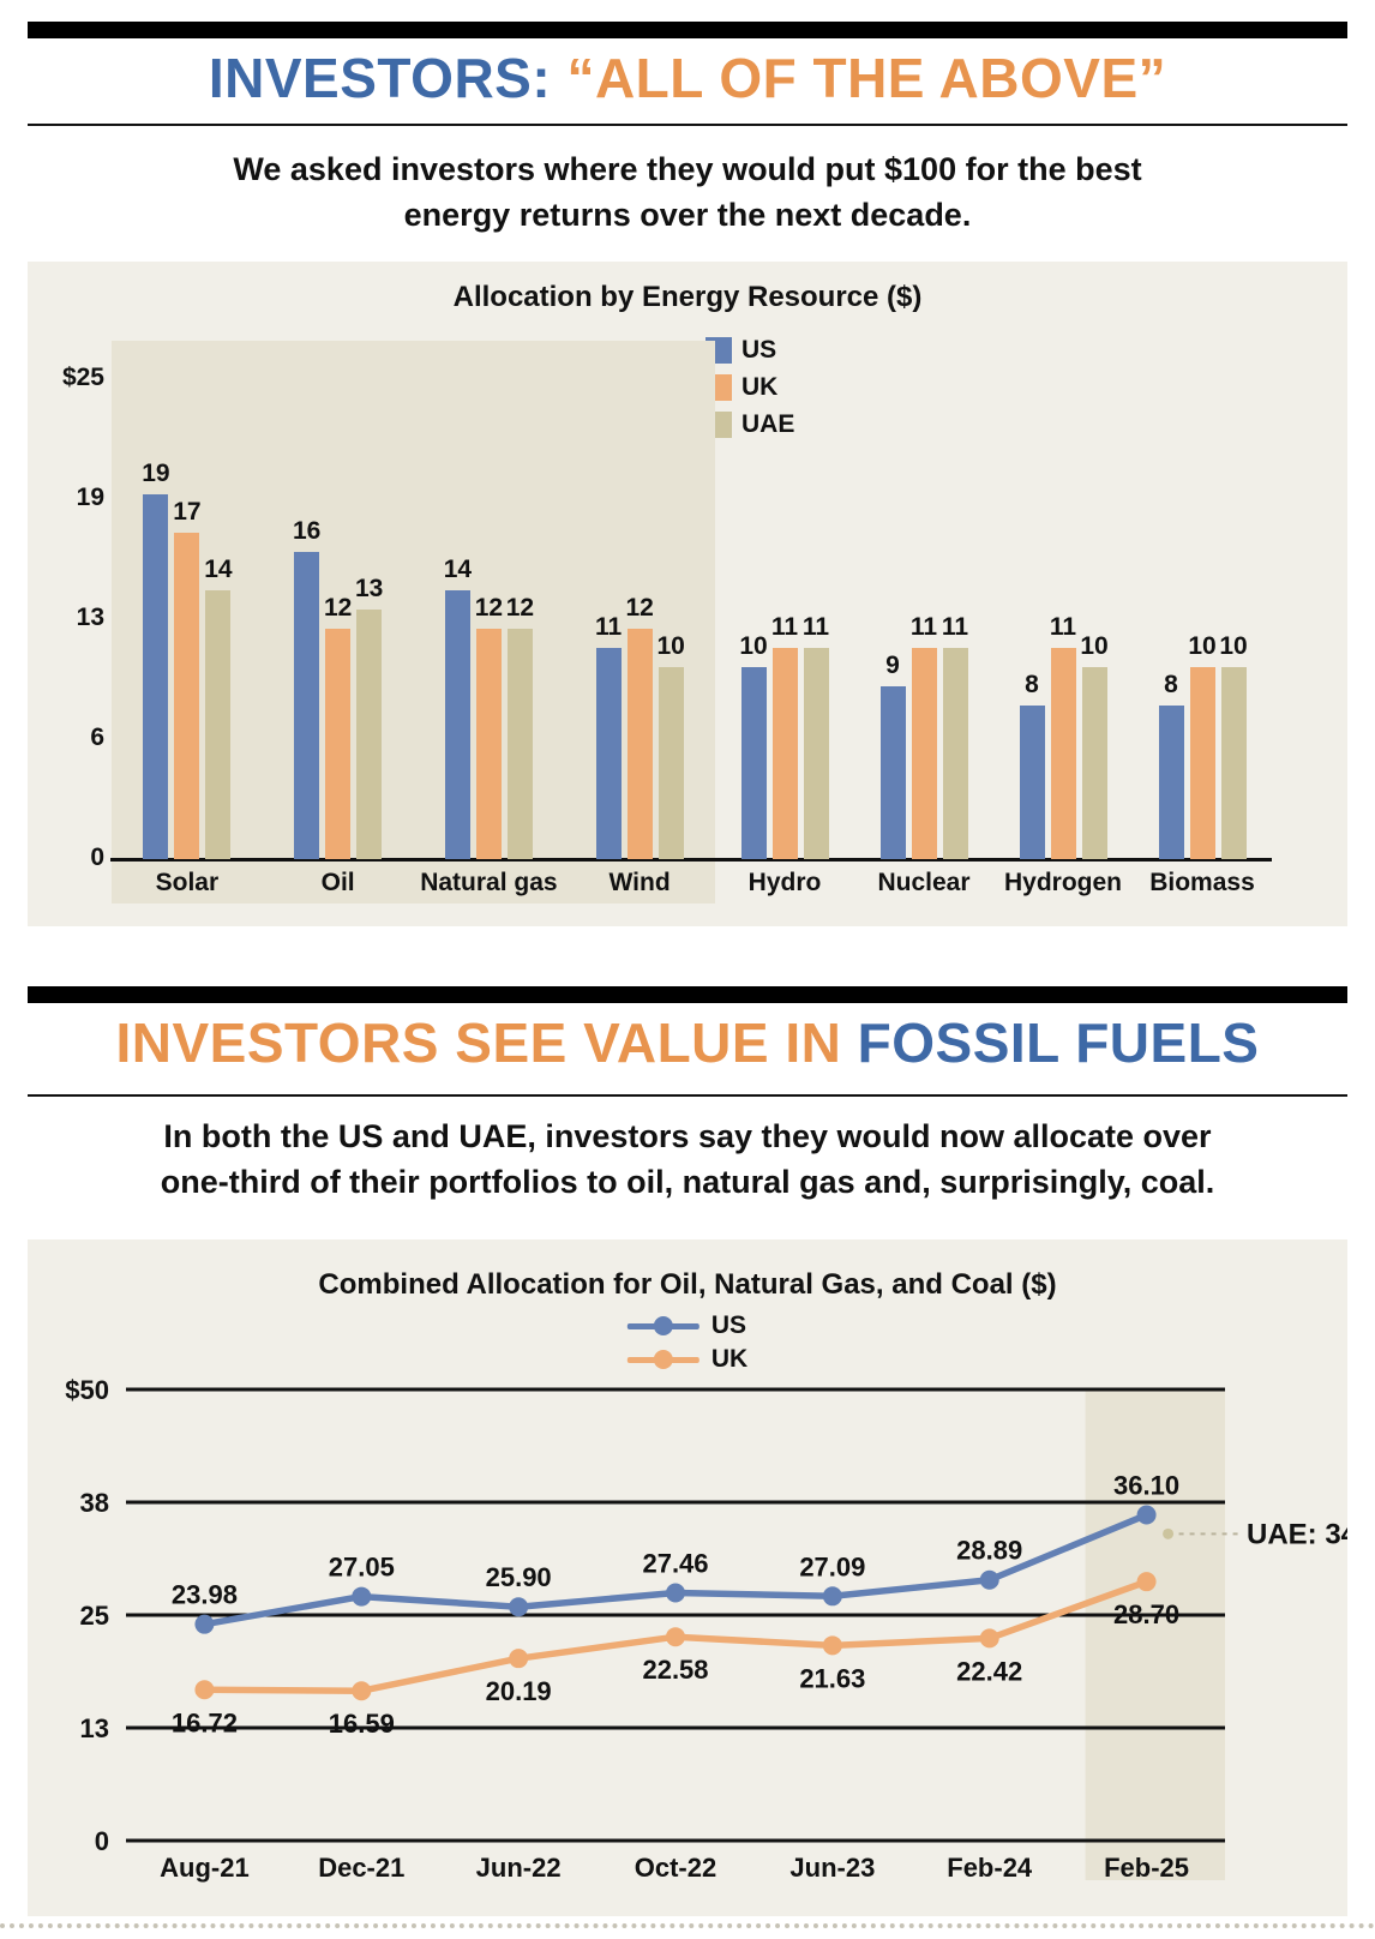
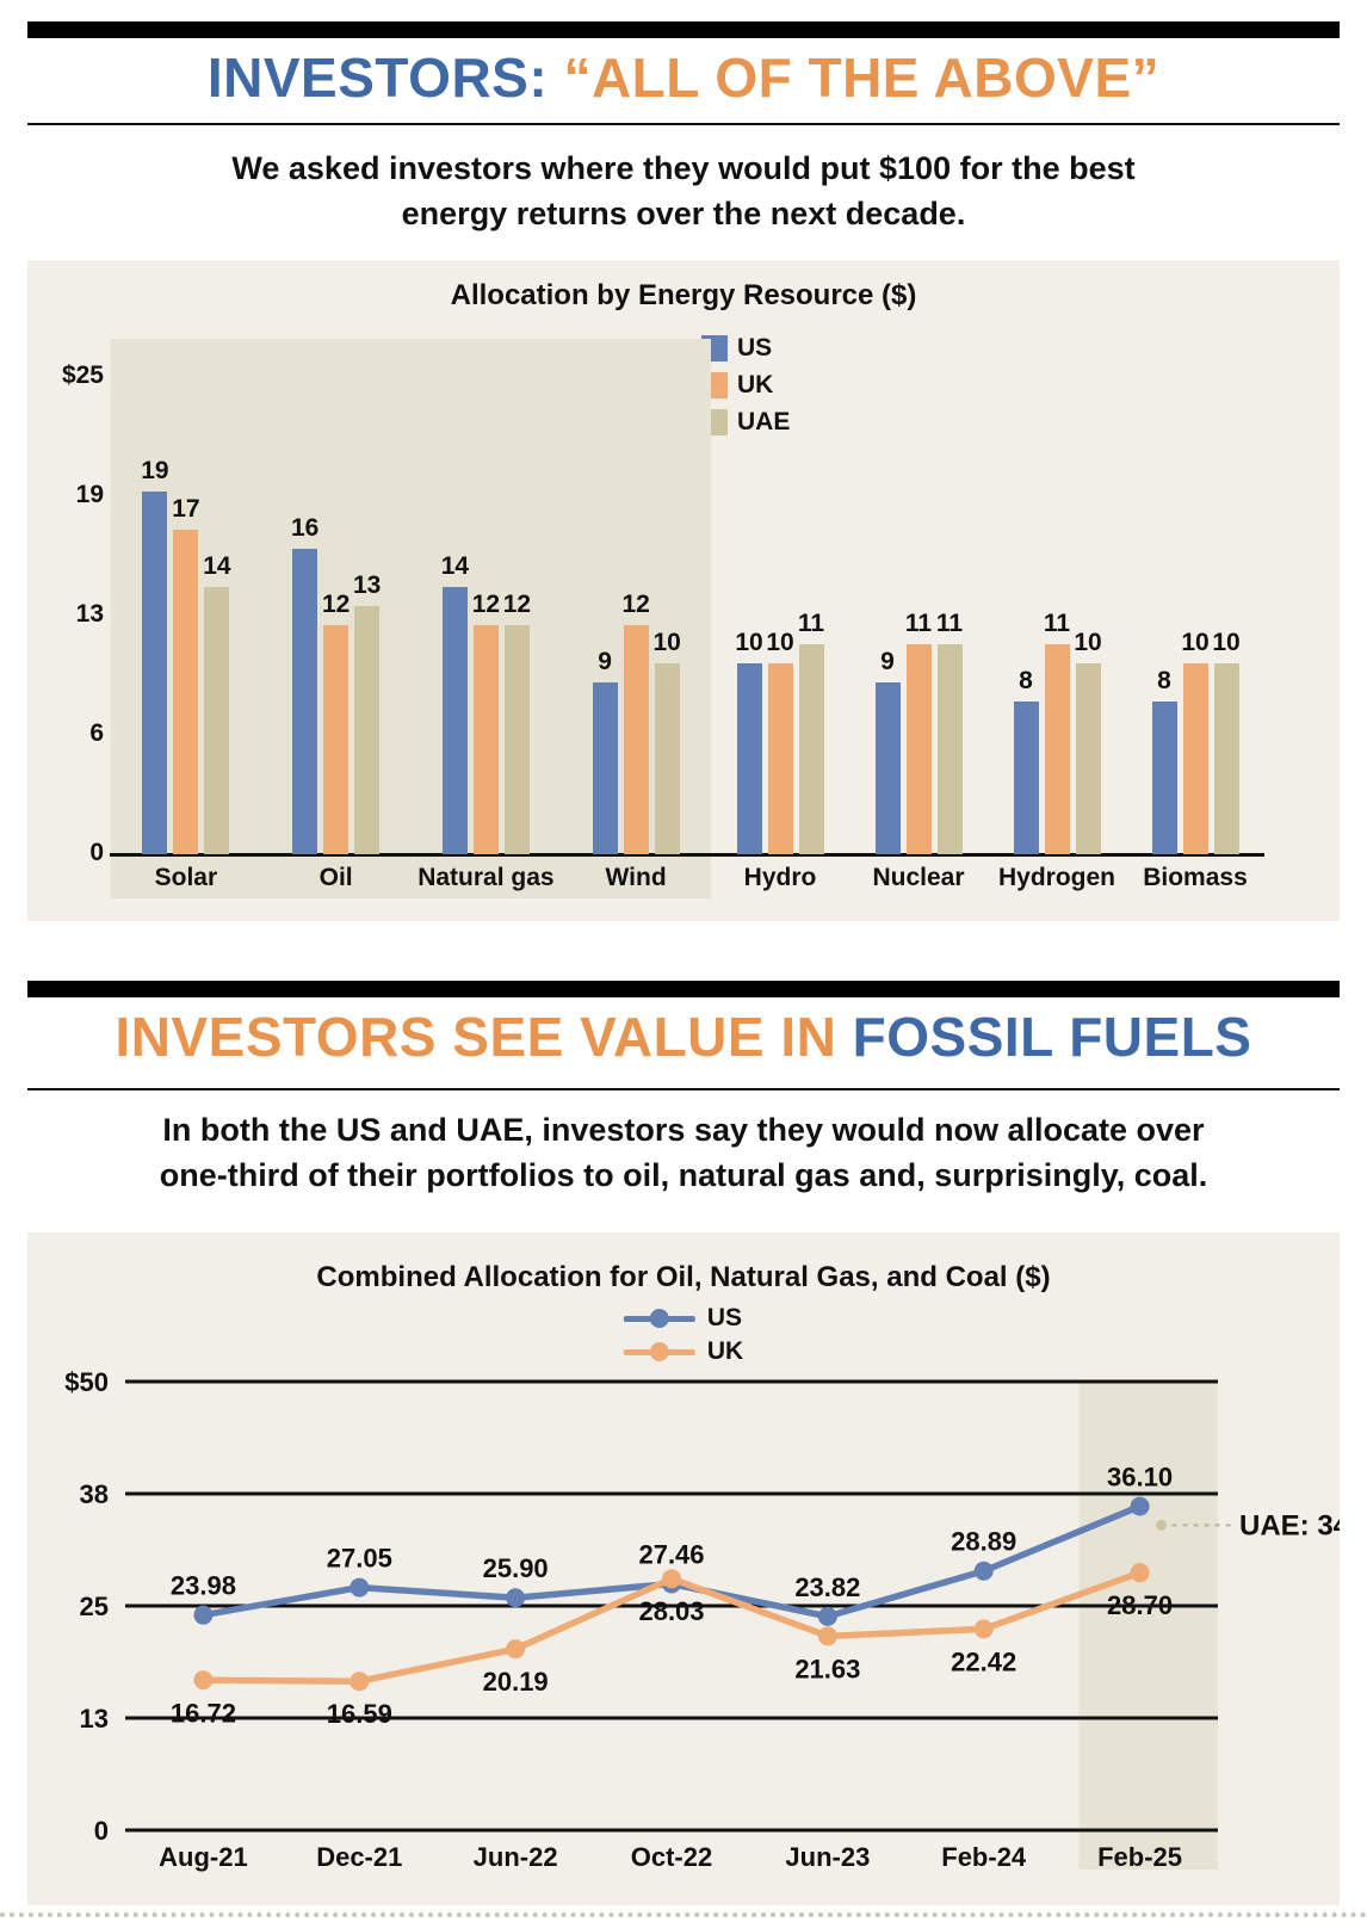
Allocation by Energy Resource ($)/US/Wind: 11 -> 9
Allocation by Energy Resource ($)/UK/Hydro: 11 -> 10
Combined Allocation for Oil, Natural Gas, and Coal ($)/UK/Oct-22: 22.58 -> 28.03
Combined Allocation for Oil, Natural Gas, and Coal ($)/US/Jun-23: 27.09 -> 23.82
